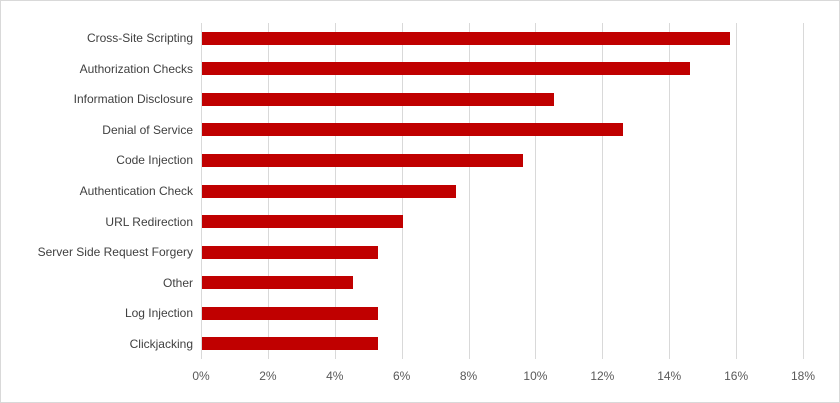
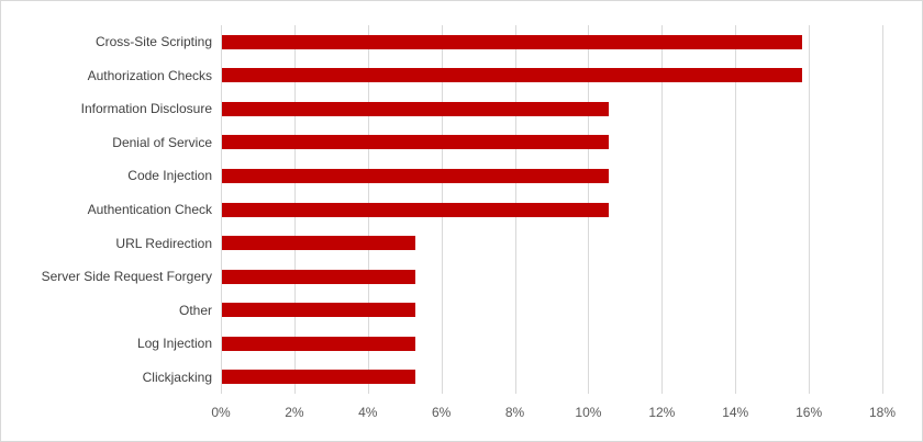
Authorization Checks: 14.6% -> 15.8%
Denial of Service: 12.6% -> 10.5%
Code Injection: 9.6% -> 10.5%
Authentication Check: 7.6% -> 10.5%
URL Redirection: 6.0% -> 5.3%
Other: 4.5% -> 5.3%
